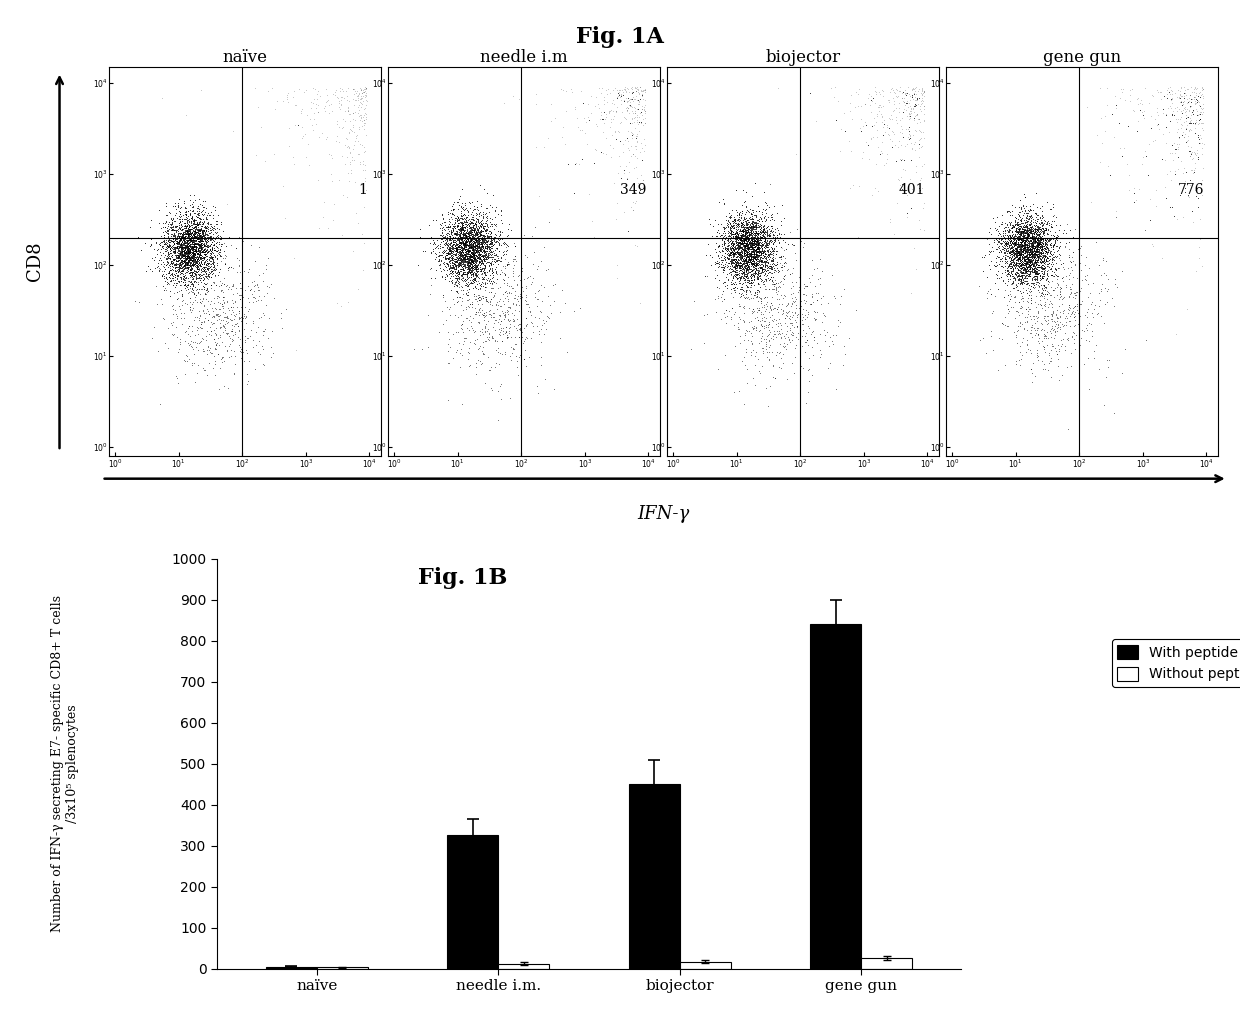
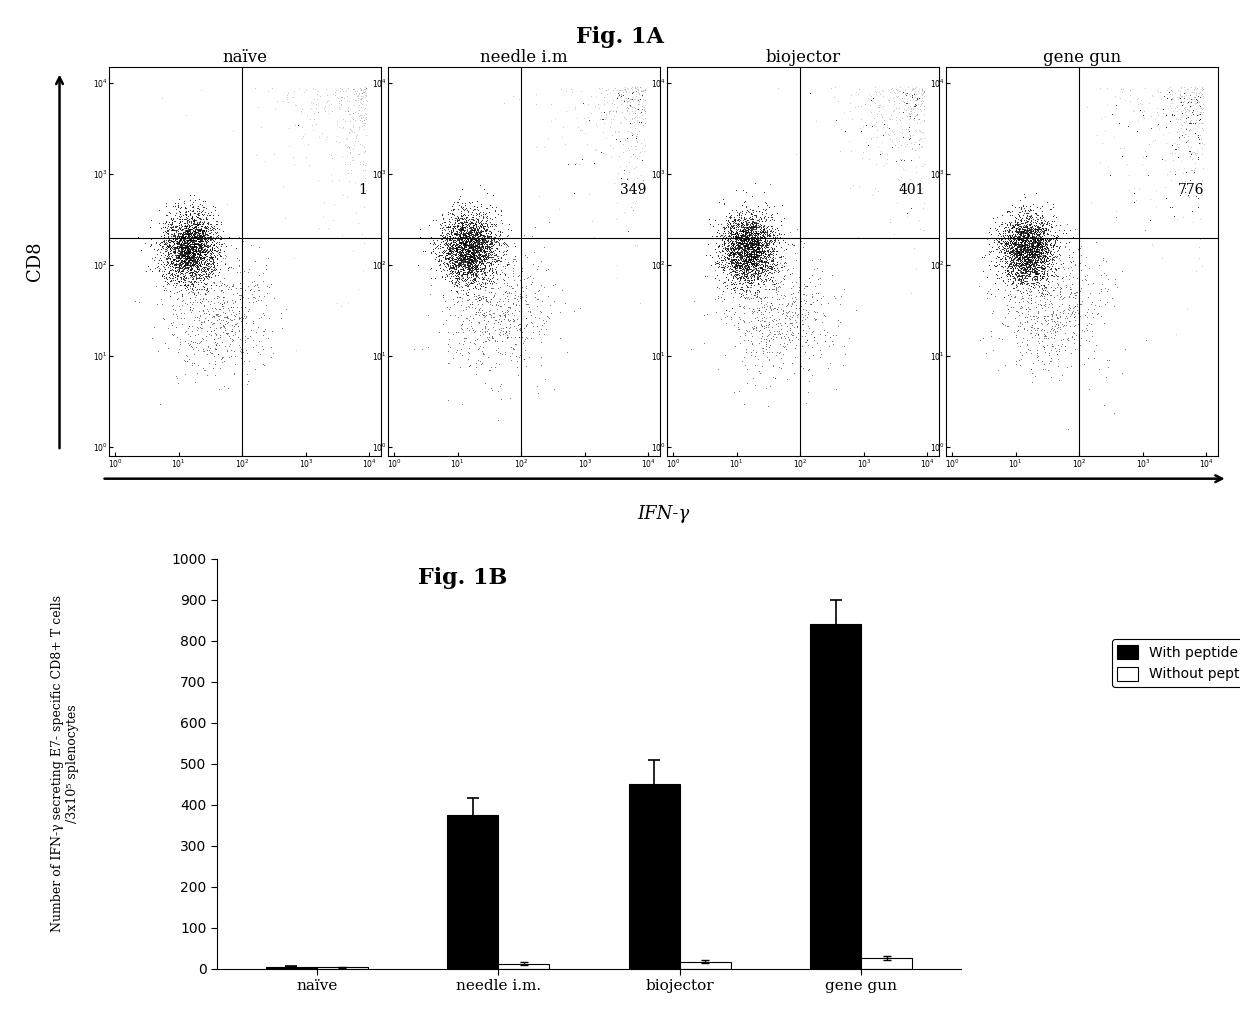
With peptide/needle i.m.: 325 -> 375
